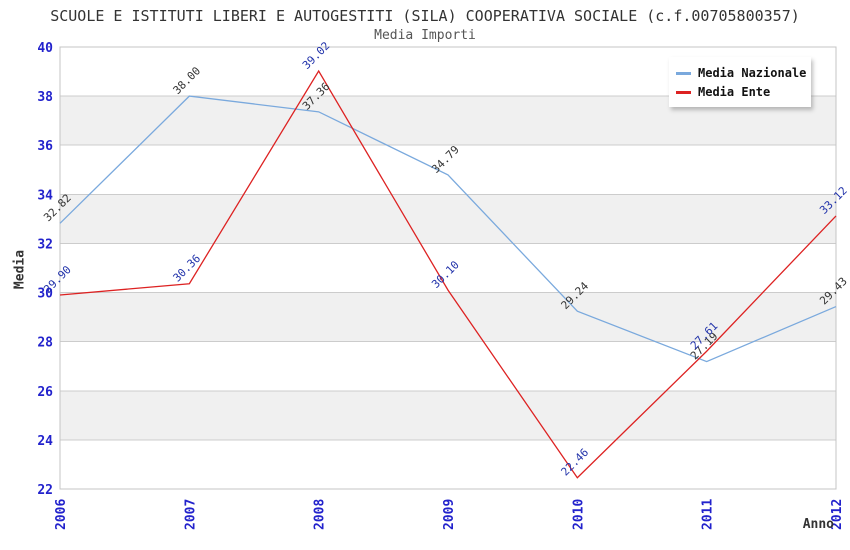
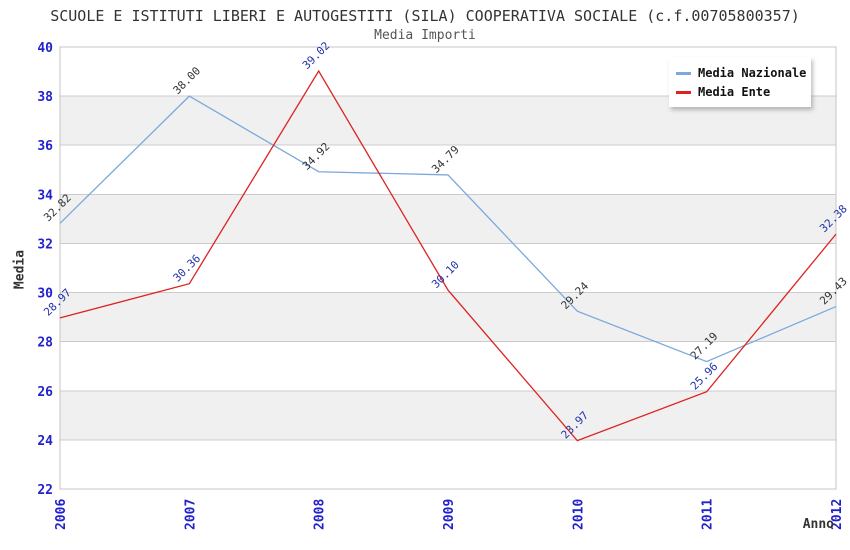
Media Ente/2006: 29.90 -> 28.97
Media Nazionale/2008: 37.36 -> 34.92
Media Ente/2010: 22.46 -> 23.97
Media Ente/2011: 27.61 -> 25.96
Media Ente/2012: 33.12 -> 32.38
